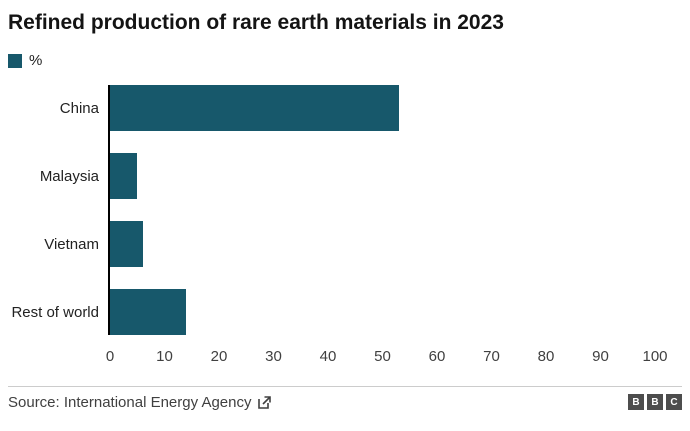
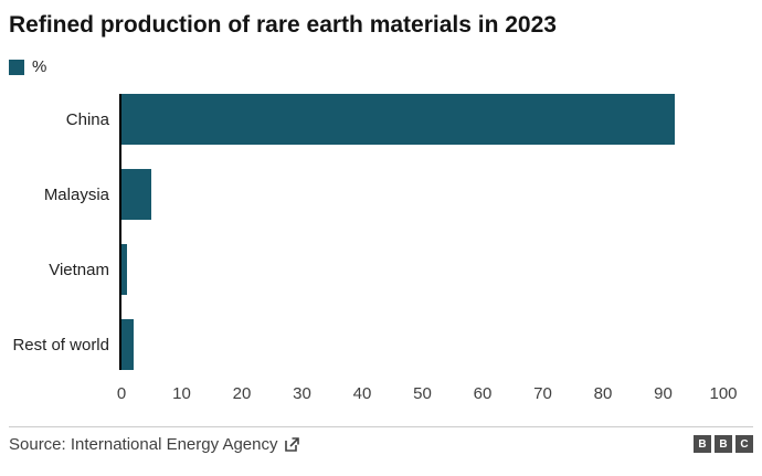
China: 53 -> 92
Vietnam: 6 -> 1
Rest of world: 14 -> 2
